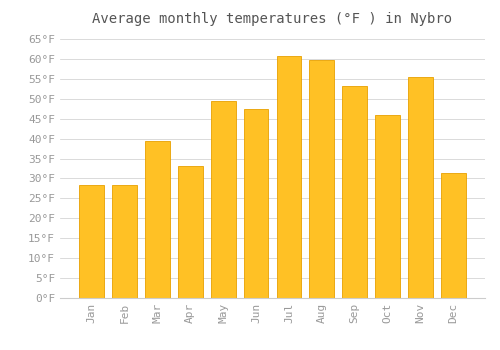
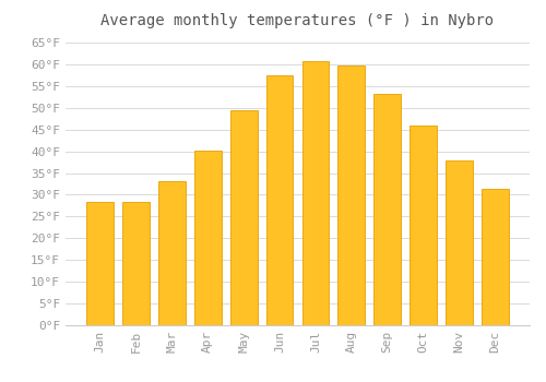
Mar: 39.5°F -> 33.0°F
Apr: 33.0°F -> 40.1°F
Jun: 47.5°F -> 57.6°F
Nov: 55.5°F -> 38.0°F
